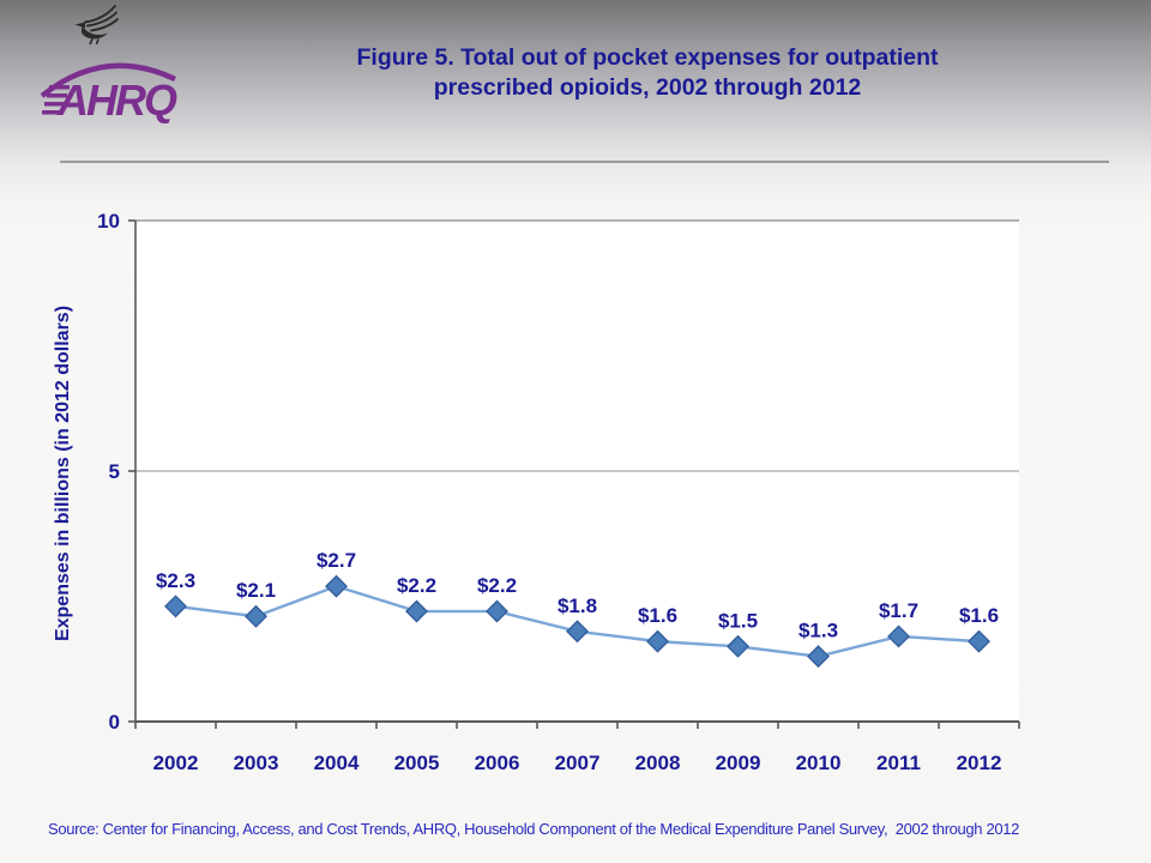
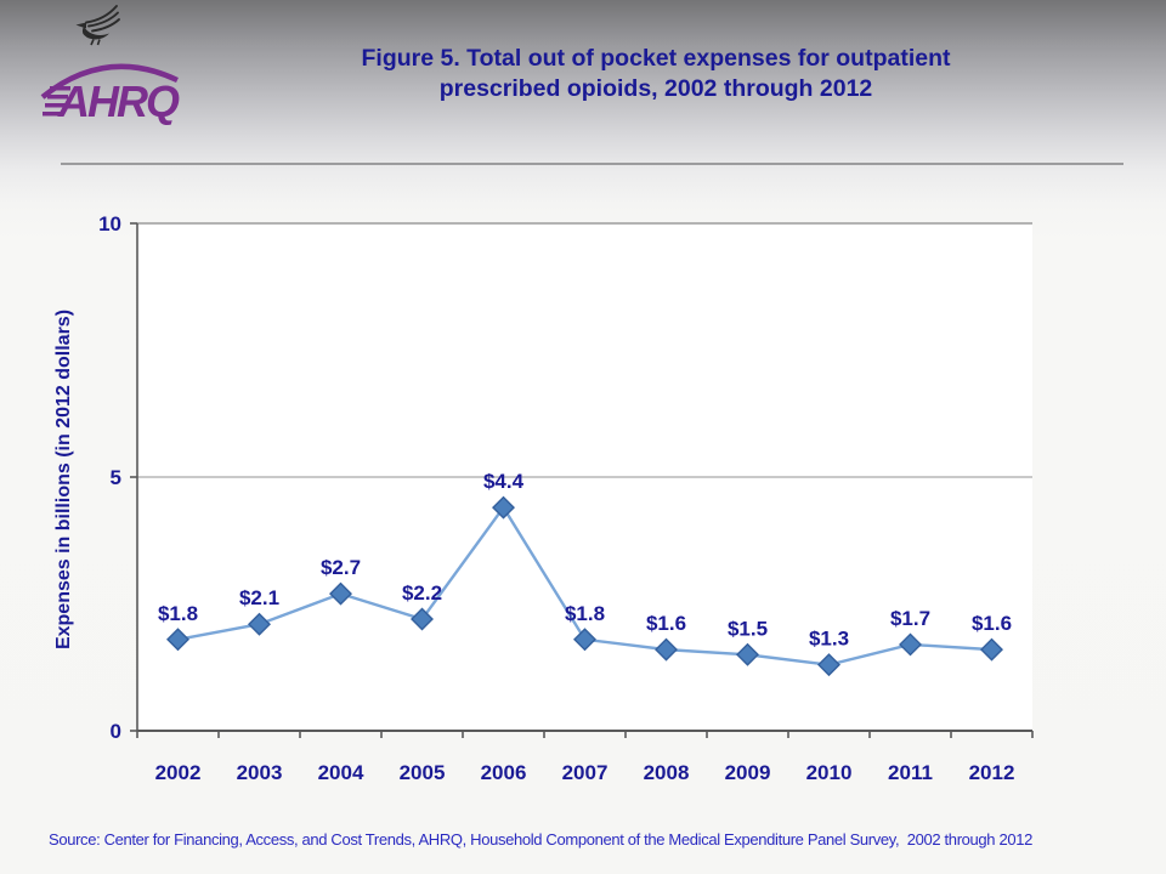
2002: $2.3 -> $1.8
2006: $2.2 -> $4.4
